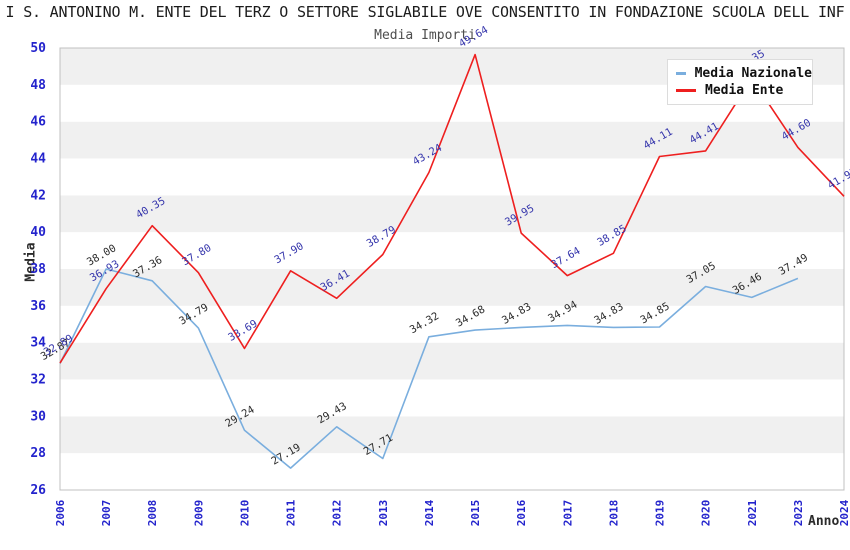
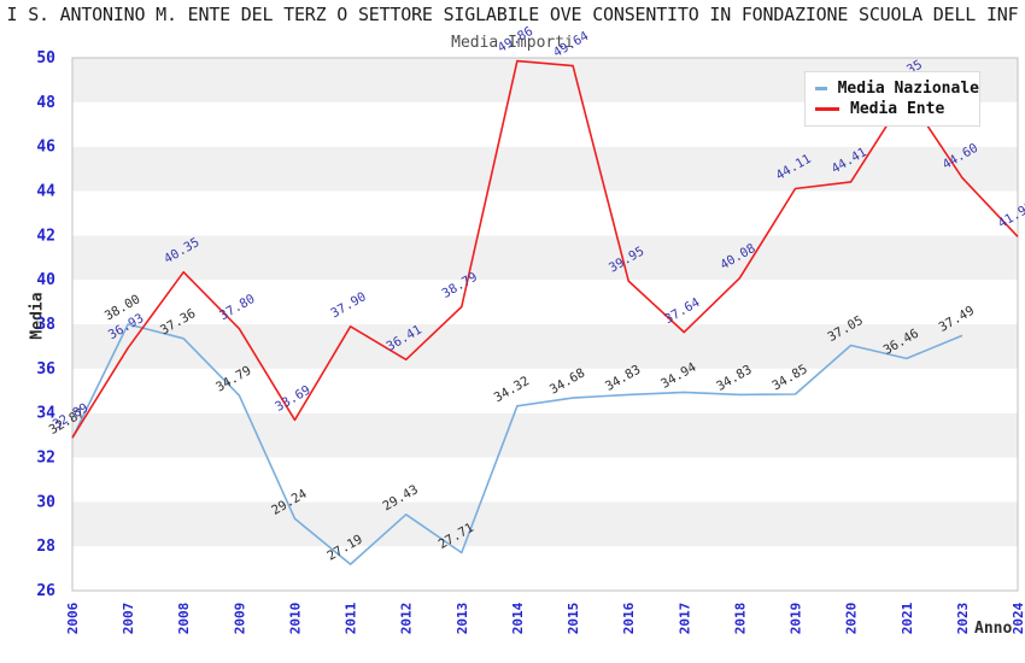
Media Ente/2014: 43.24 -> 49.86
Media Ente/2018: 38.85 -> 40.08
